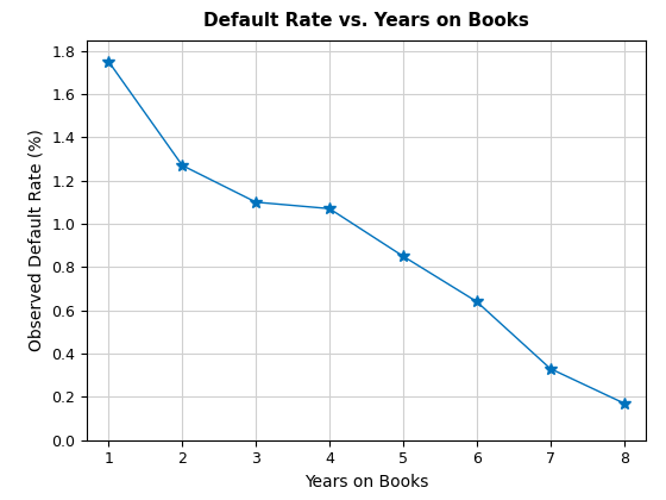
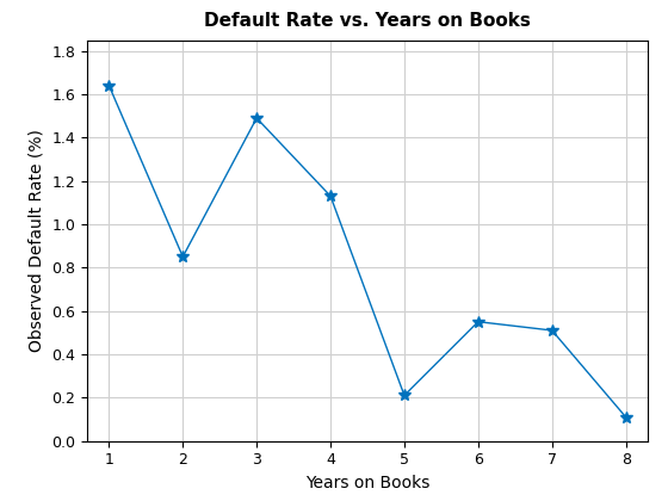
1: 1.75 -> 1.64
2: 1.27 -> 0.85
3: 1.10 -> 1.49
4: 1.07 -> 1.13
5: 0.85 -> 0.21
6: 0.64 -> 0.55
7: 0.33 -> 0.51
8: 0.17 -> 0.11
